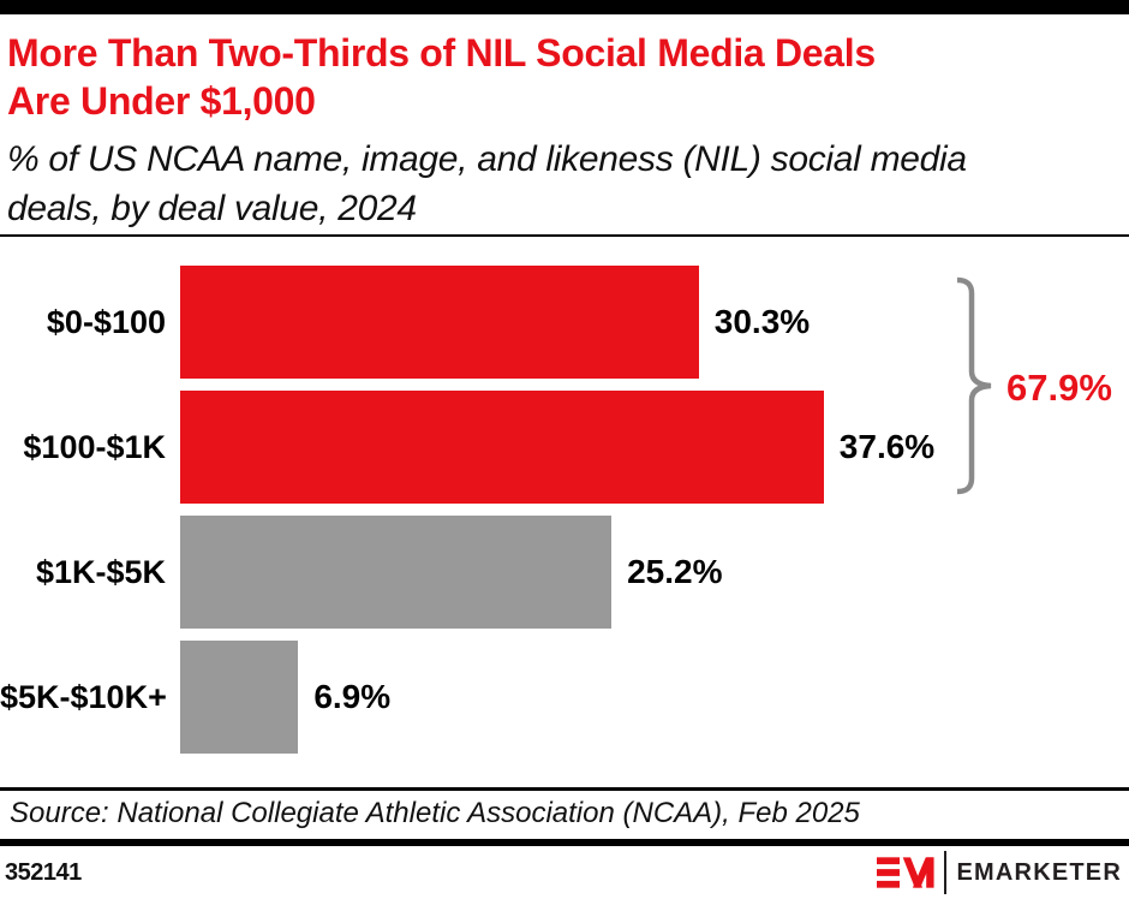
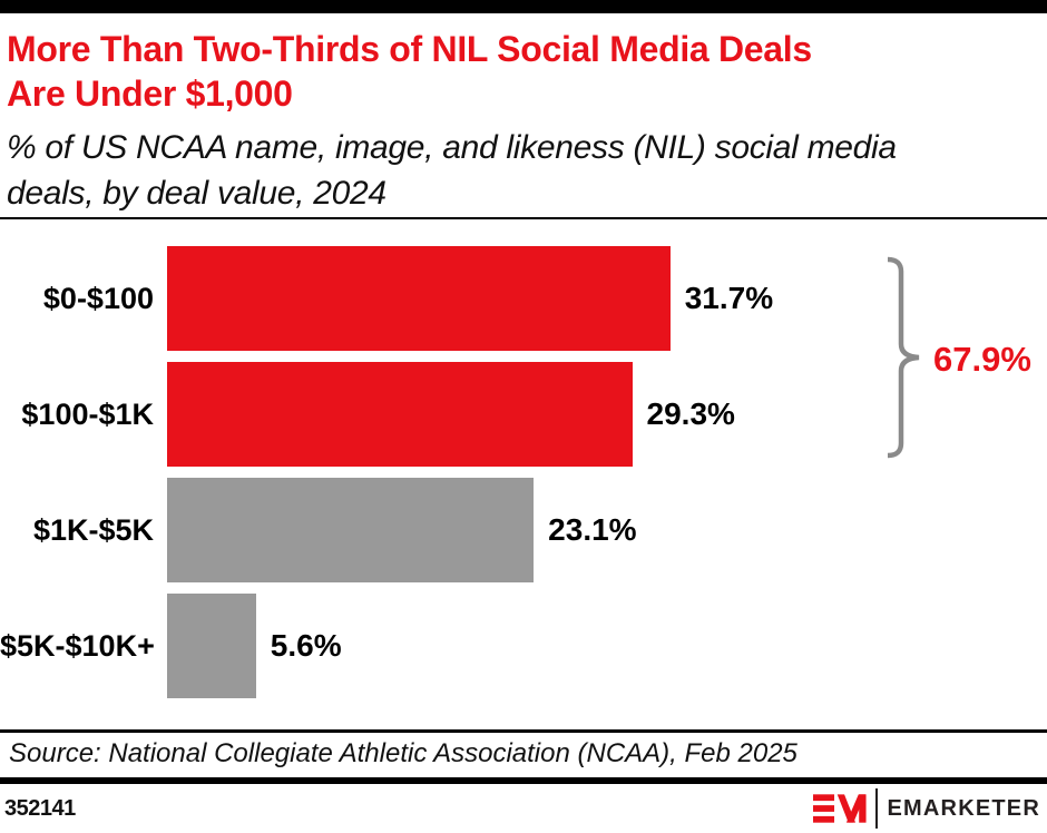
$0-$100: 30.3% -> 31.7%
$100-$1K: 37.6% -> 29.3%
$1K-$5K: 25.2% -> 23.1%
$5K-$10K+: 6.9% -> 5.6%
